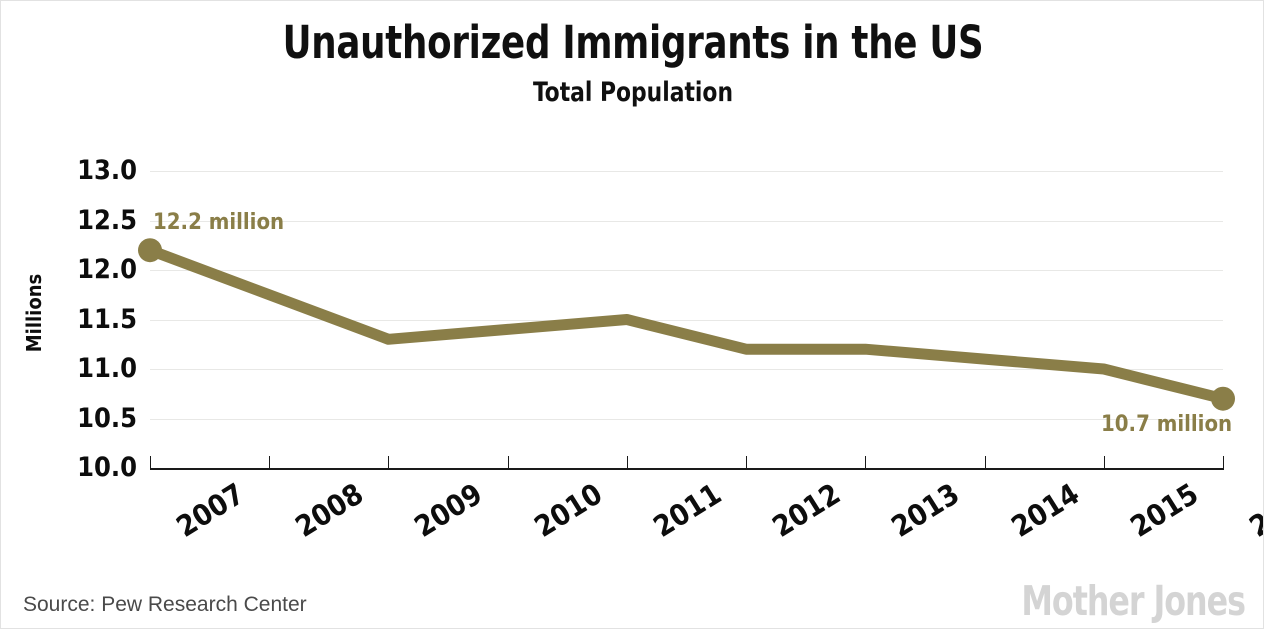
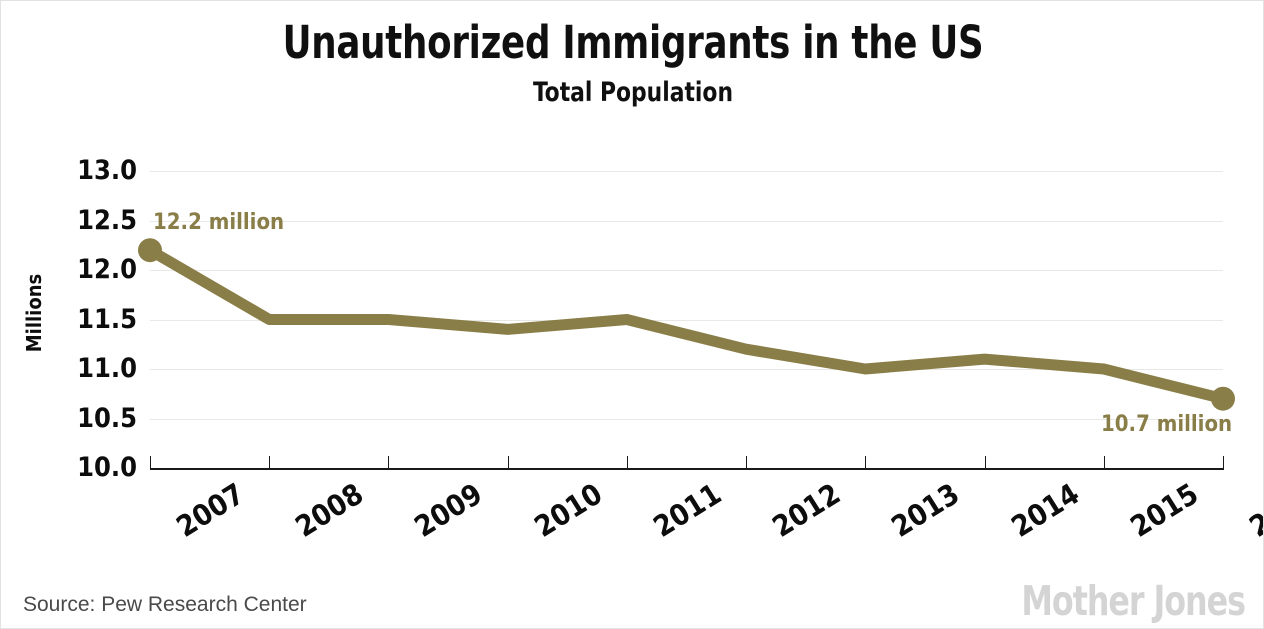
2008: 11.8 -> 11.5
2009: 11.3 -> 11.5
2013: 11.2 -> 11.0
